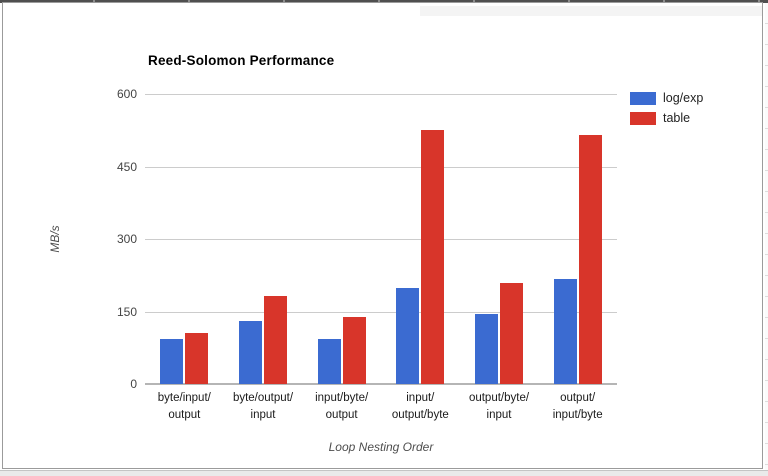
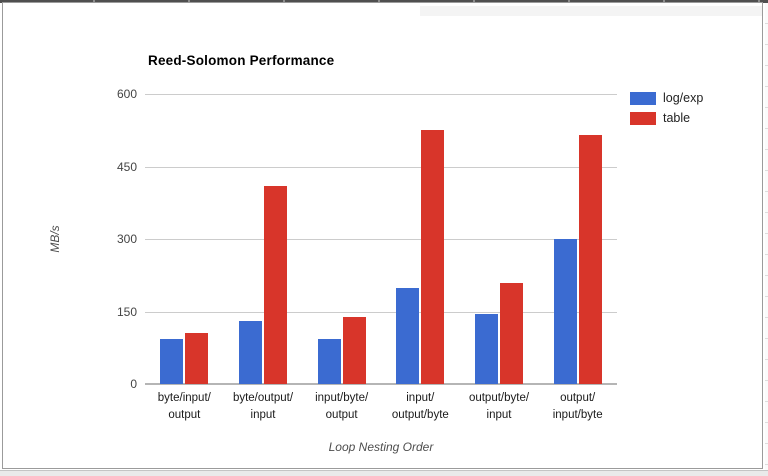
table/byte/output/ input: 180 -> 410
log/exp/output/ input/byte: 220 -> 300
